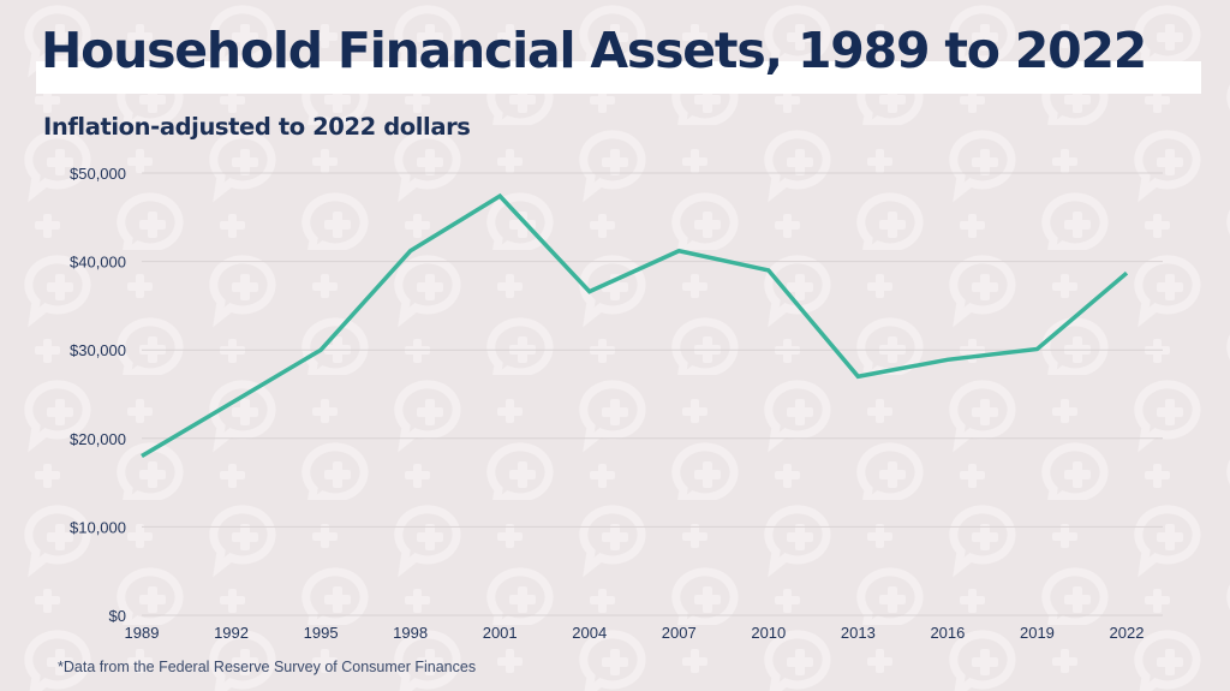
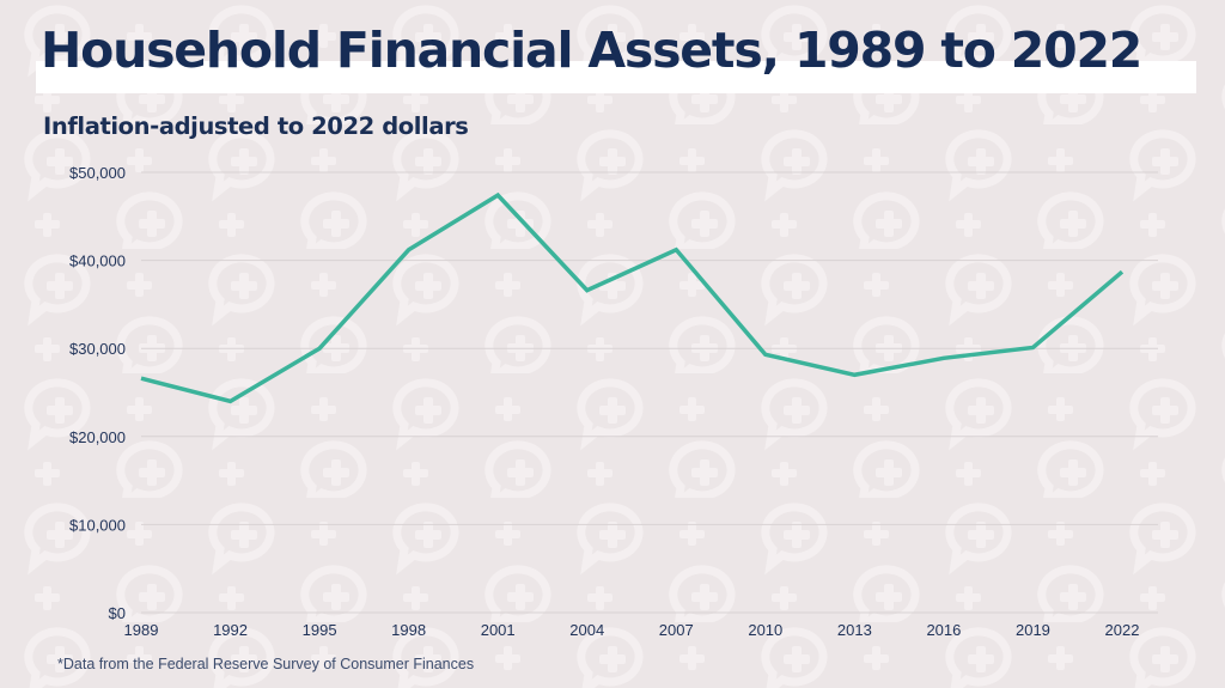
1989: $18000 -> $27000
2010: $39000 -> $29000
